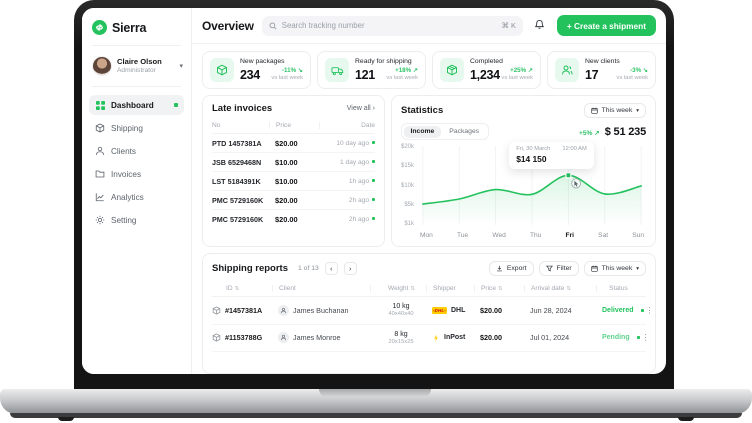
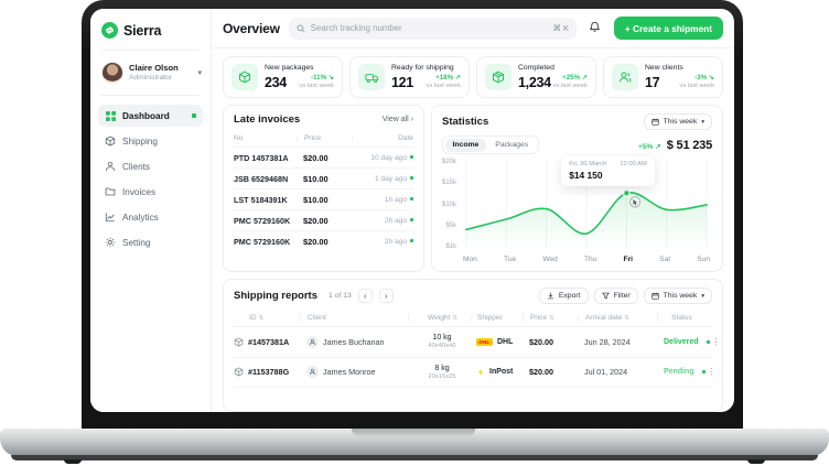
Mon: $6k -> $5k
Thu: $9k -> $4k
Sat: $9k -> $10k
